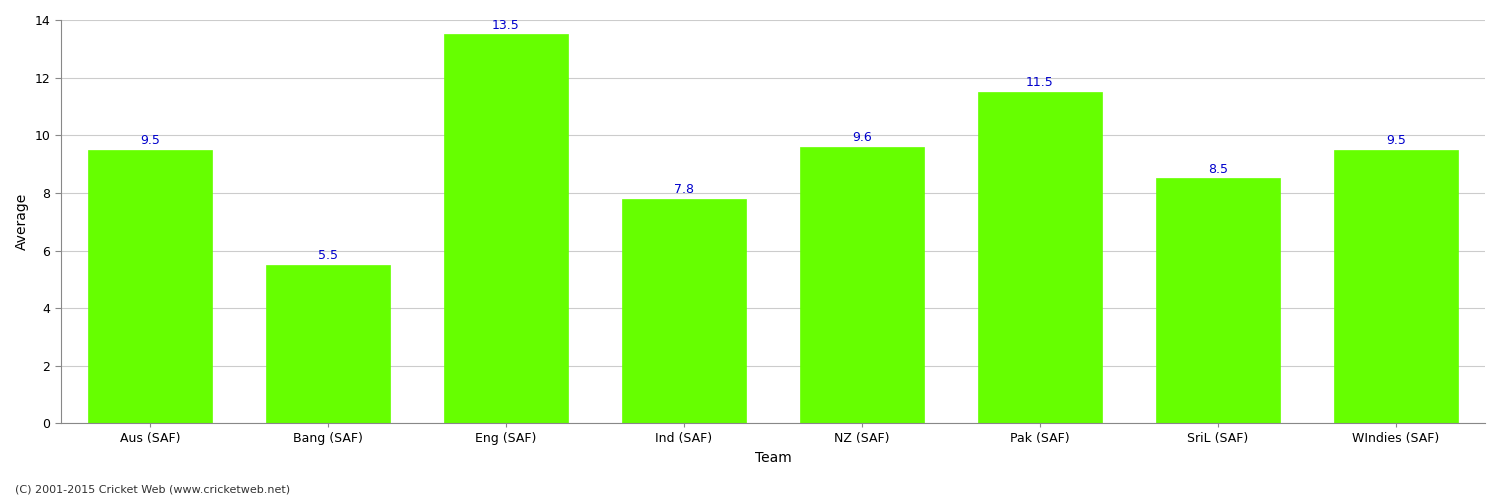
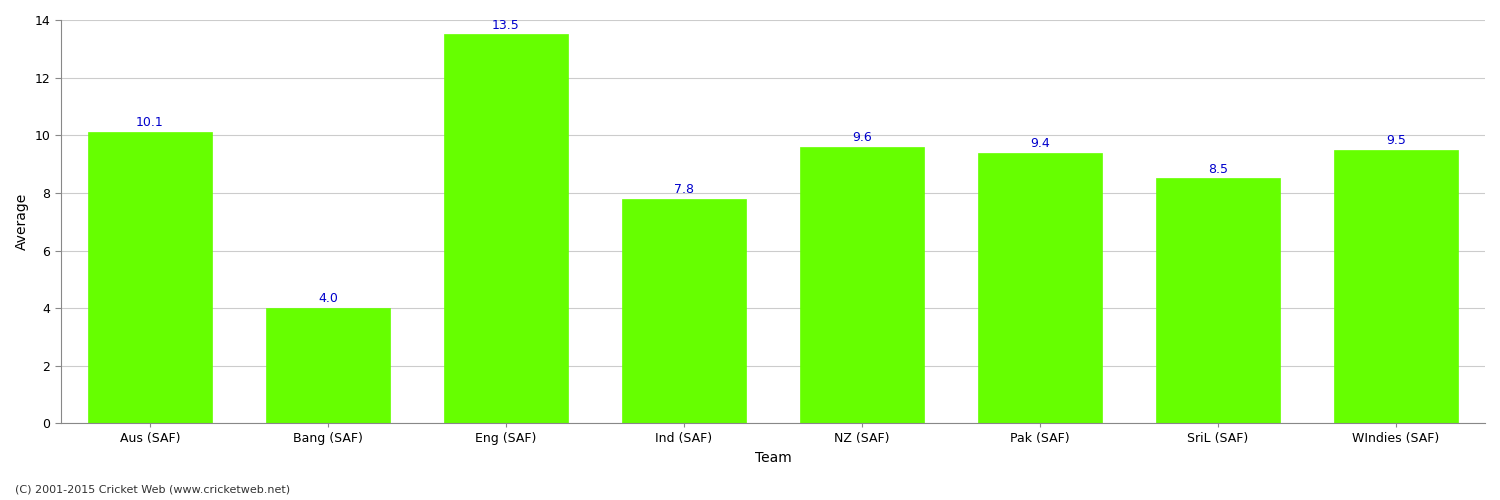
Aus (SAF): 9.5 -> 10.1
Bang (SAF): 5.5 -> 4.0
Pak (SAF): 11.5 -> 9.4
